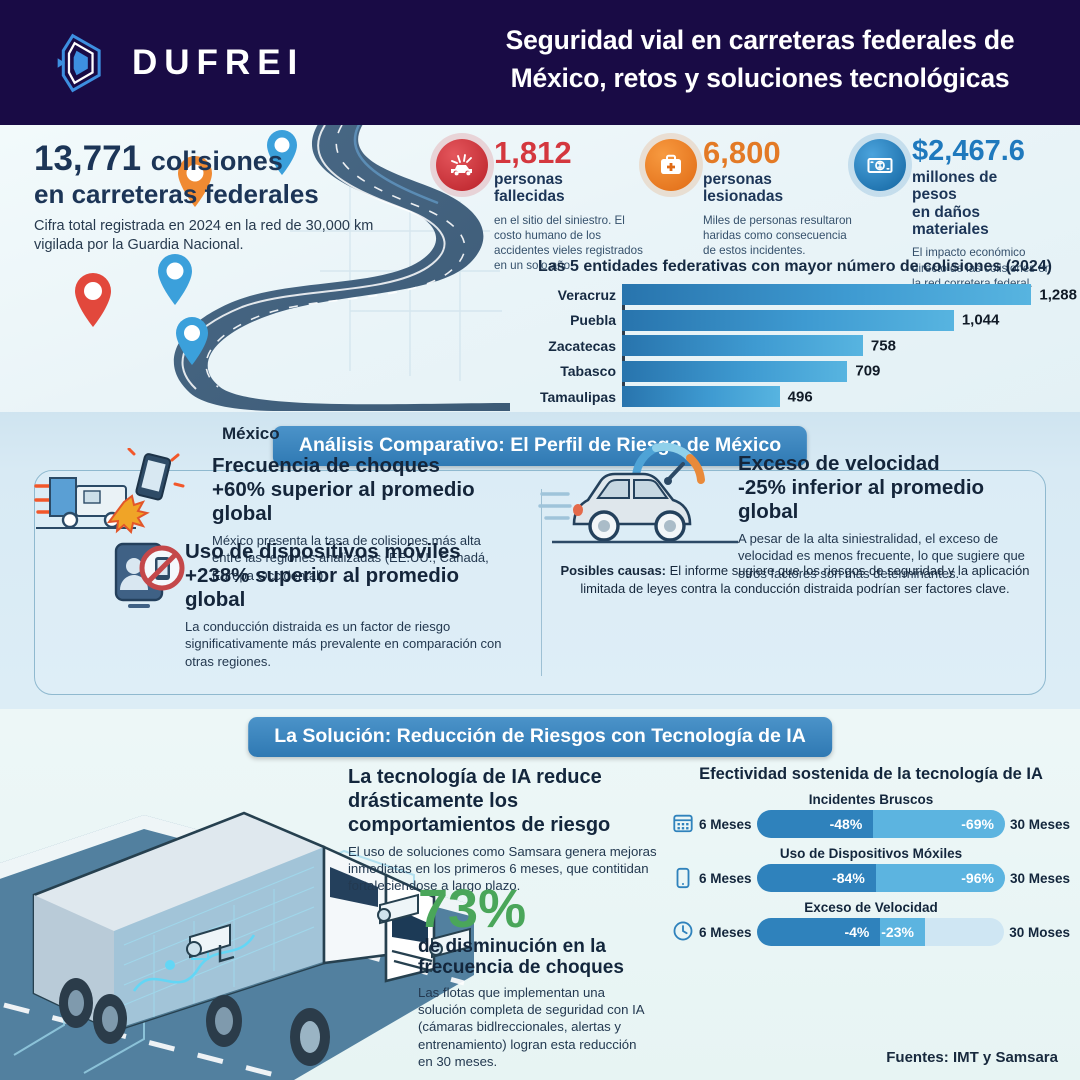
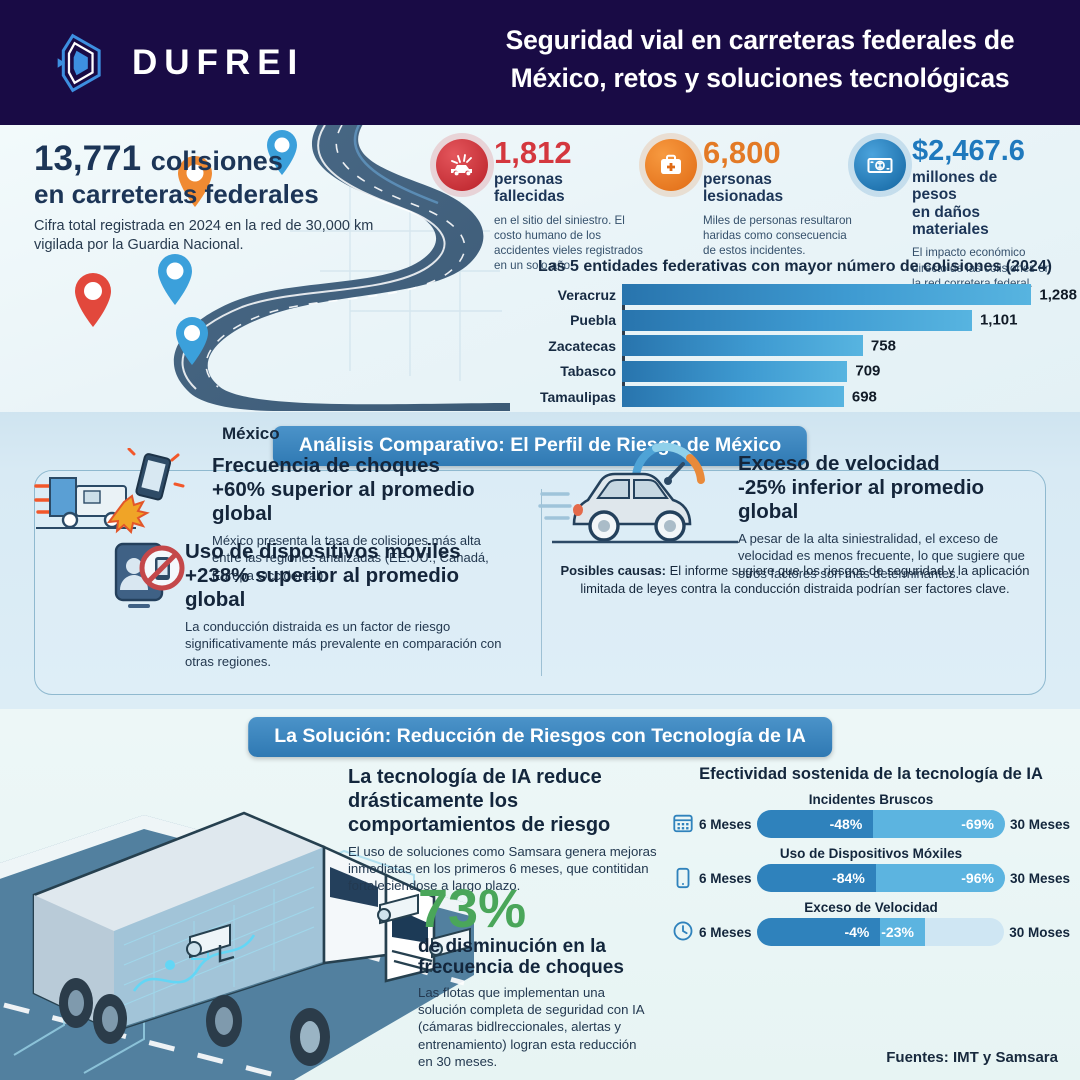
Puebla: 1,044 -> 1,101
Tamaulipas: 496 -> 698
